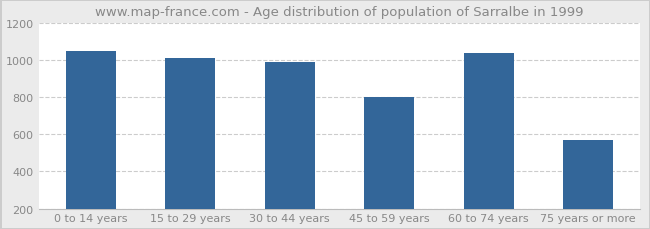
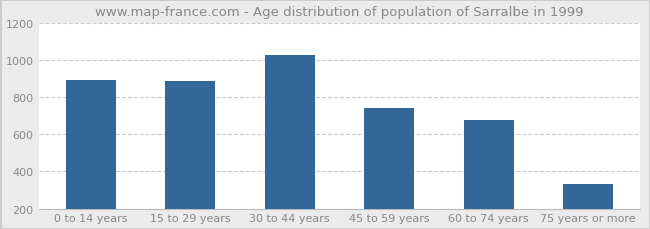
0 to 14 years: 1050 -> 890
15 to 29 years: 1010 -> 880
30 to 44 years: 990 -> 1020
45 to 59 years: 800 -> 740
60 to 74 years: 1040 -> 680
75 years or more: 570 -> 340
